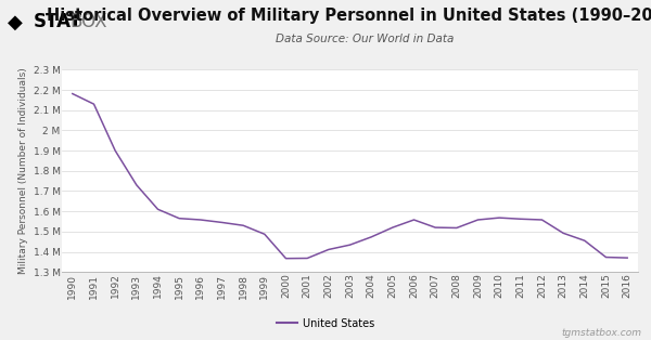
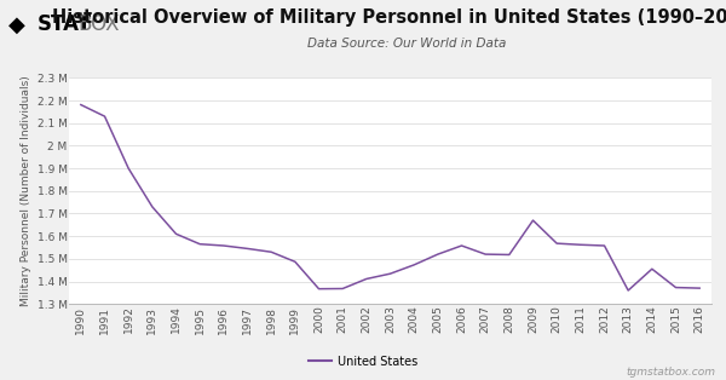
2009: 1.56 M -> 1.67 M
2013: 1.49 M -> 1.36 M
